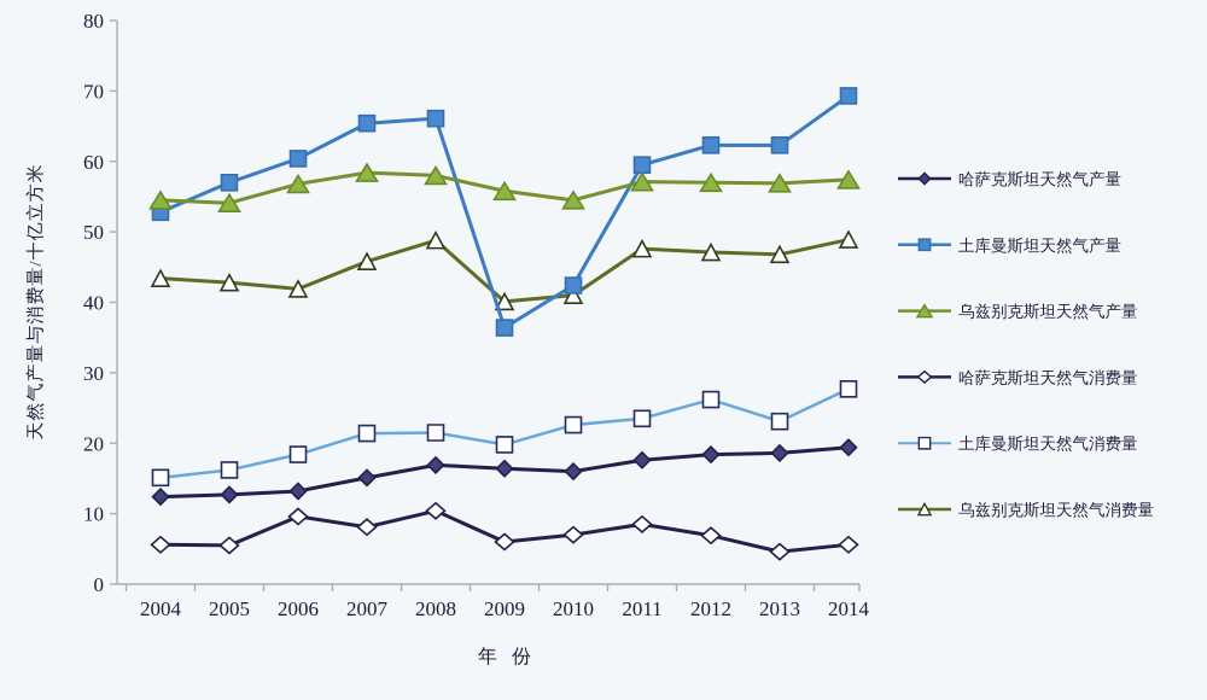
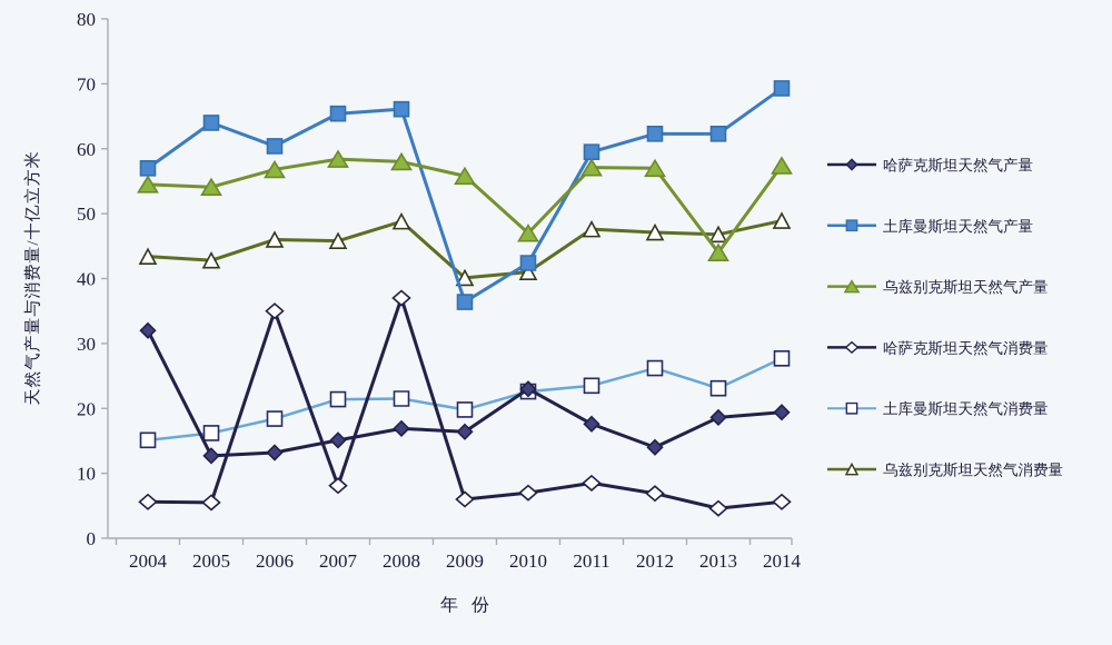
哈萨克斯坦天然气产量/2004: 12 -> 32
土库曼斯坦天然气产量/2004: 53 -> 57
土库曼斯坦天然气产量/2005: 57 -> 64
哈萨克斯坦天然气消费量/2006: 10 -> 35
乌兹别克斯坦天然气消费量/2006: 42 -> 46
哈萨克斯坦天然气消费量/2008: 10 -> 37
哈萨克斯坦天然气产量/2010: 16 -> 23
乌兹别克斯坦天然气产量/2010: 54 -> 47
哈萨克斯坦天然气产量/2012: 18 -> 14
乌兹别克斯坦天然气产量/2013: 57 -> 44
